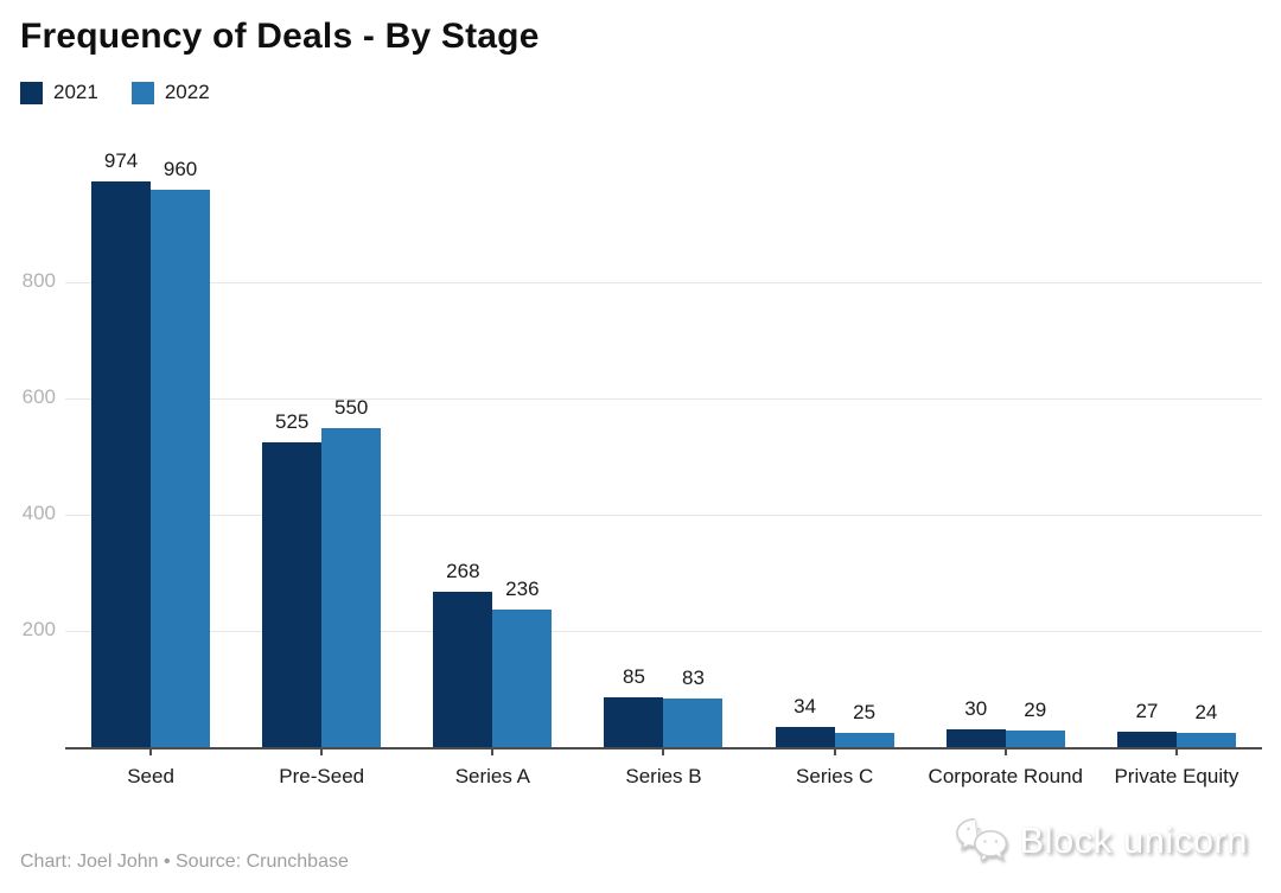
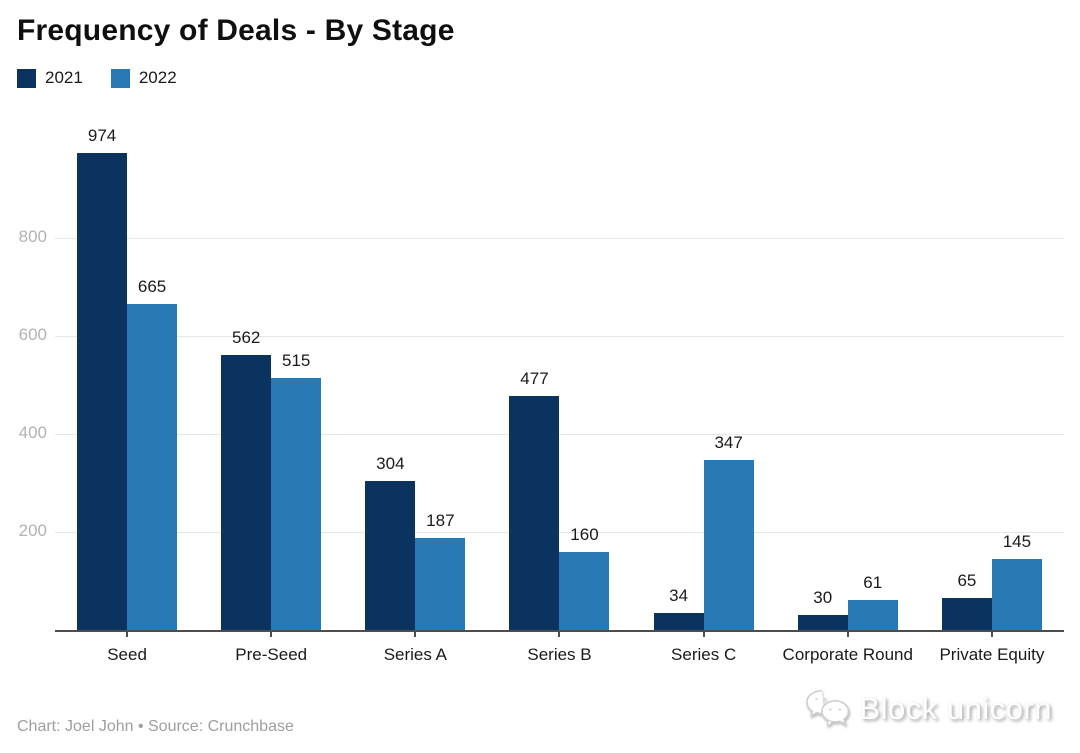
2022/Seed: 960 -> 665
2021/Pre-Seed: 525 -> 562
2022/Pre-Seed: 550 -> 515
2021/Series A: 268 -> 304
2022/Series A: 236 -> 187
2021/Series B: 85 -> 477
2022/Series B: 83 -> 160
2022/Series C: 25 -> 347
2022/Corporate Round: 29 -> 61
2021/Private Equity: 27 -> 65
2022/Private Equity: 24 -> 145
